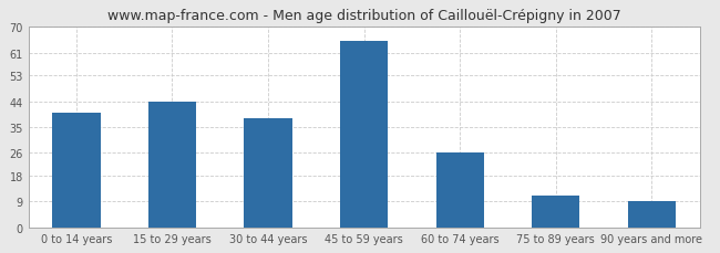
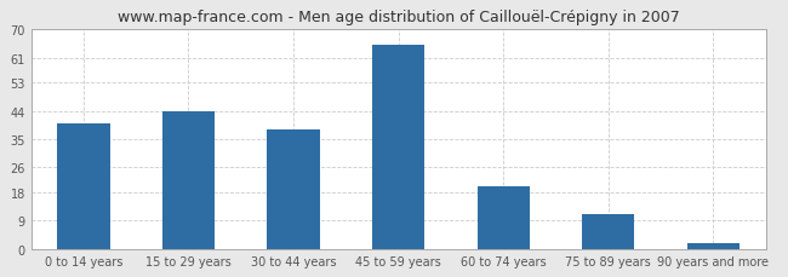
60 to 74 years: 26 -> 20
90 years and more: 9 -> 2
